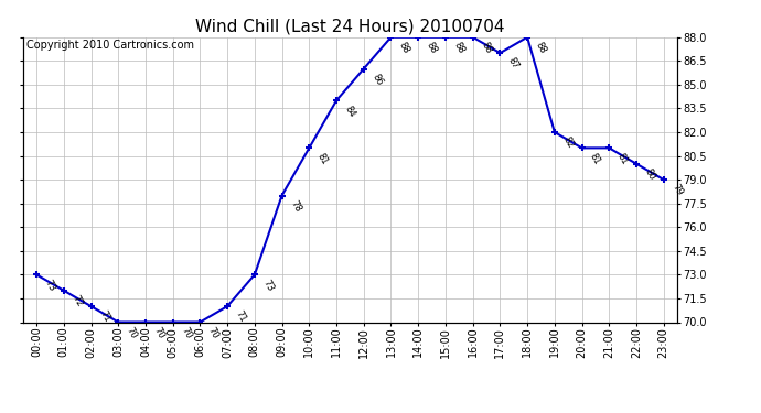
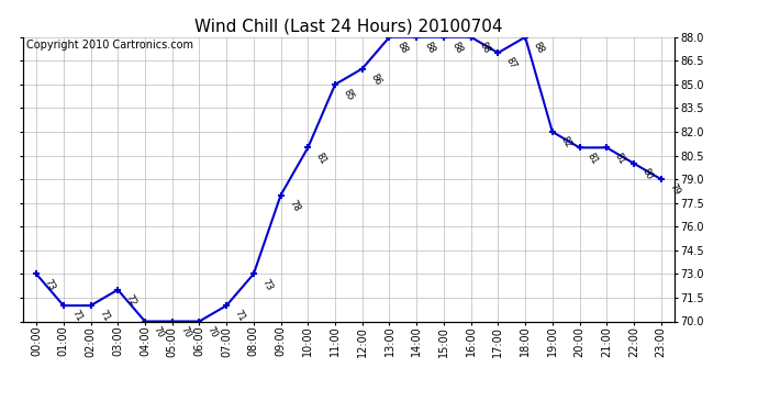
01:00: 72 -> 71
03:00: 70 -> 72
11:00: 84 -> 85
